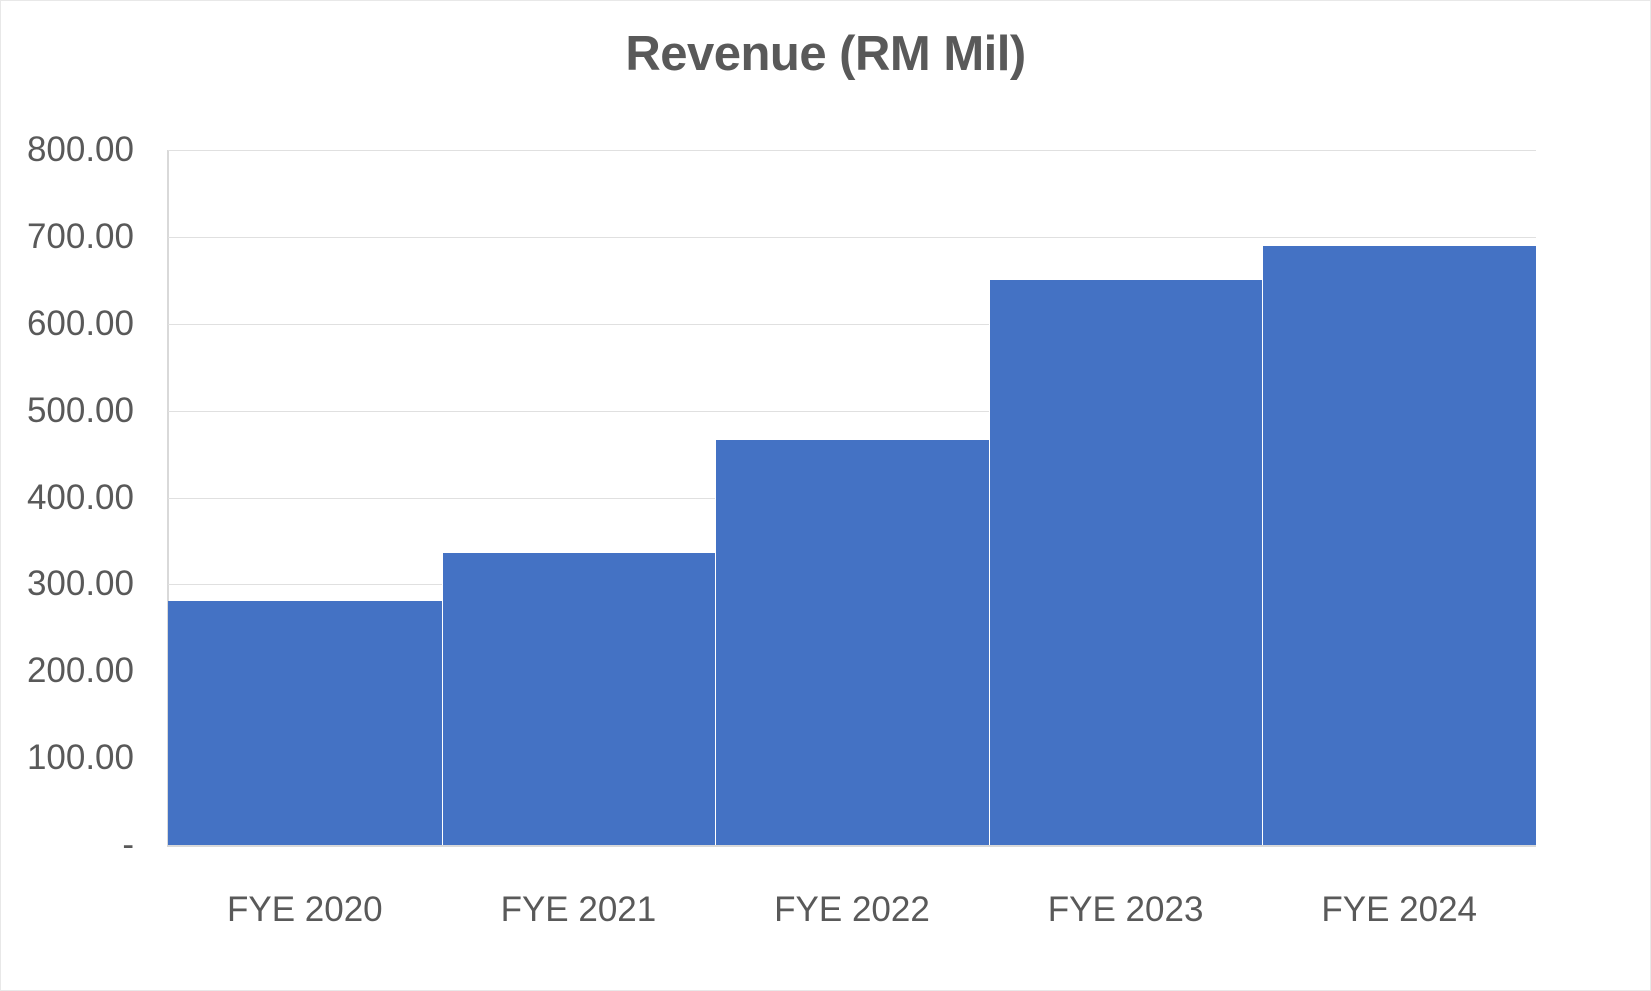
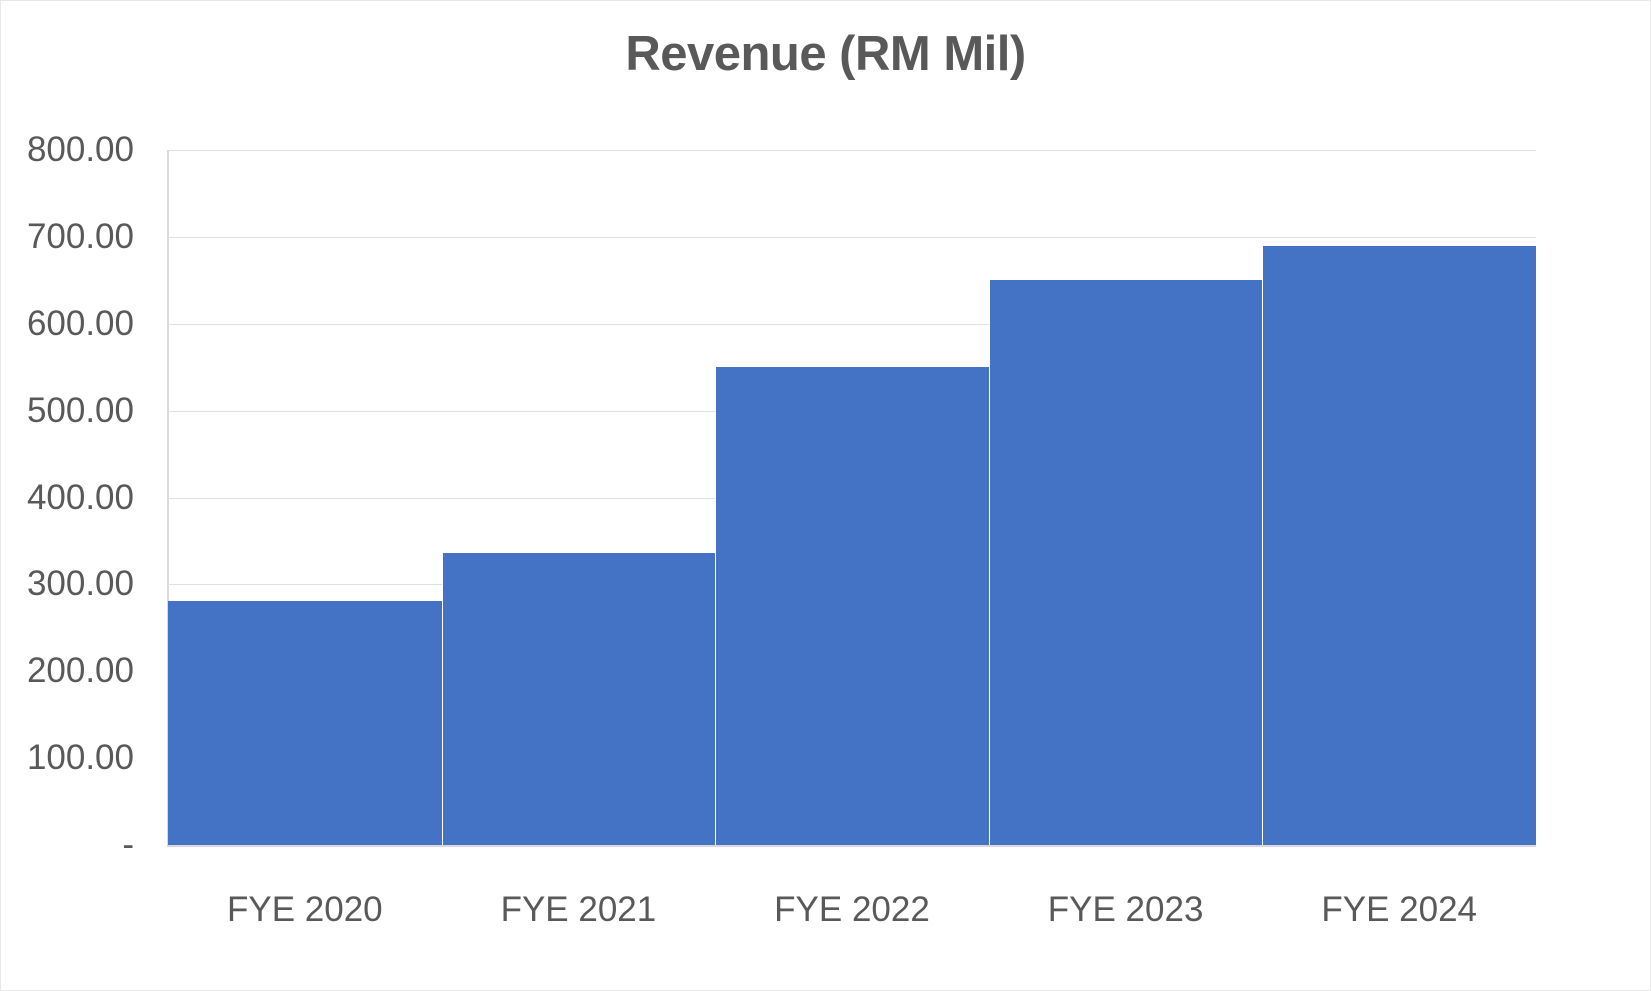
FYE 2022: 470 -> 550
